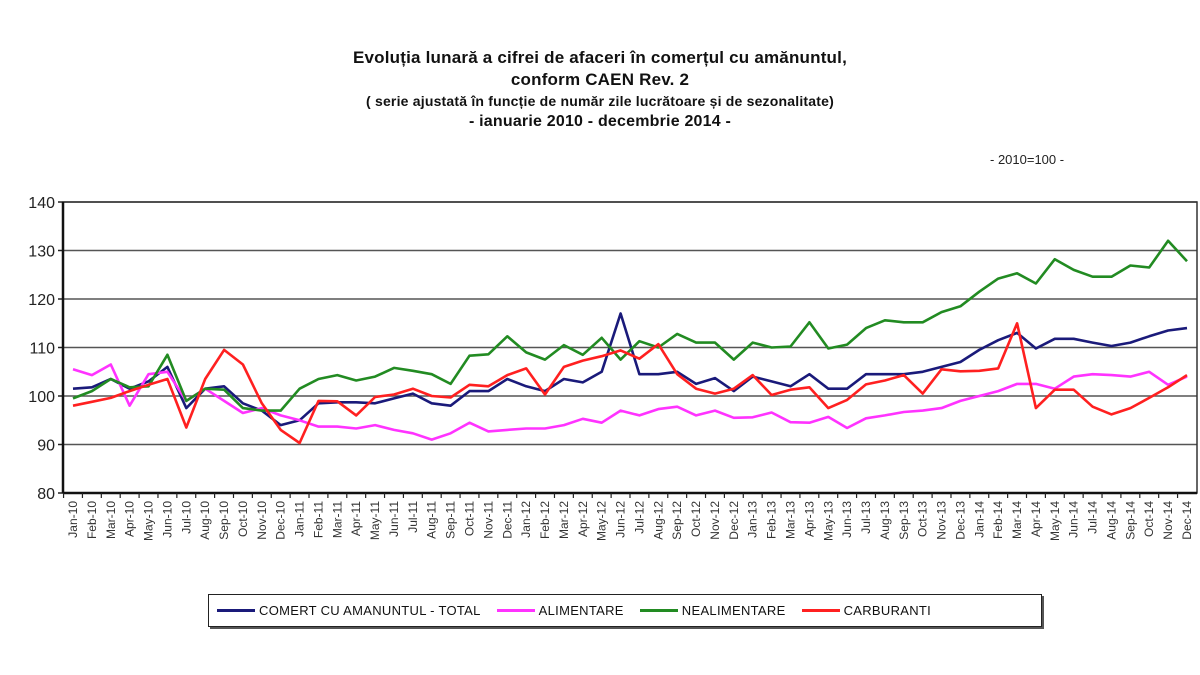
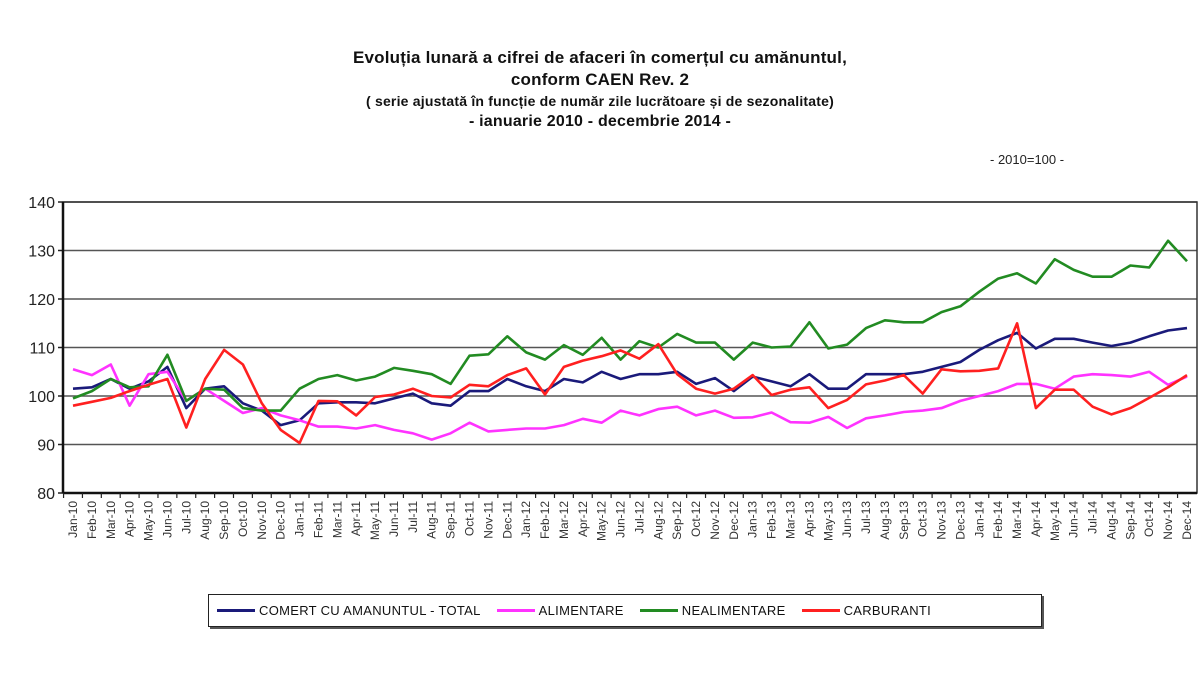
COMERT CU AMANUNTUL - TOTAL/Jun-12: 117 -> 104
